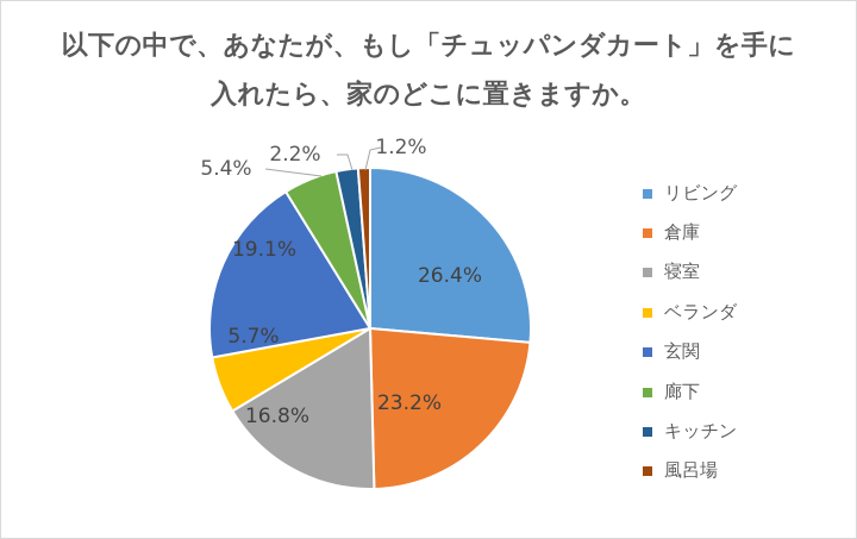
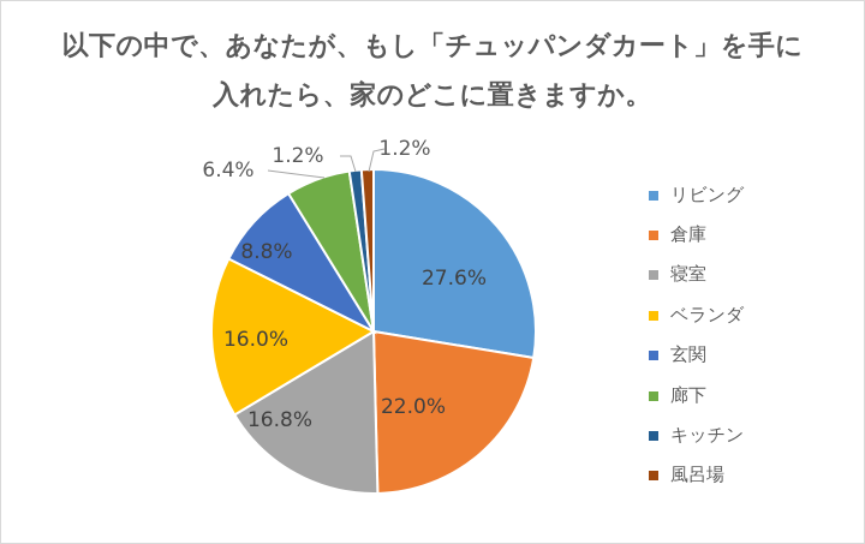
リビング: 26.4% -> 27.6%
倉庫: 23.2% -> 22.0%
ベランダ: 5.7% -> 16.0%
玄関: 19.1% -> 8.8%
廊下: 5.4% -> 6.4%
キッチン: 2.2% -> 1.2%
